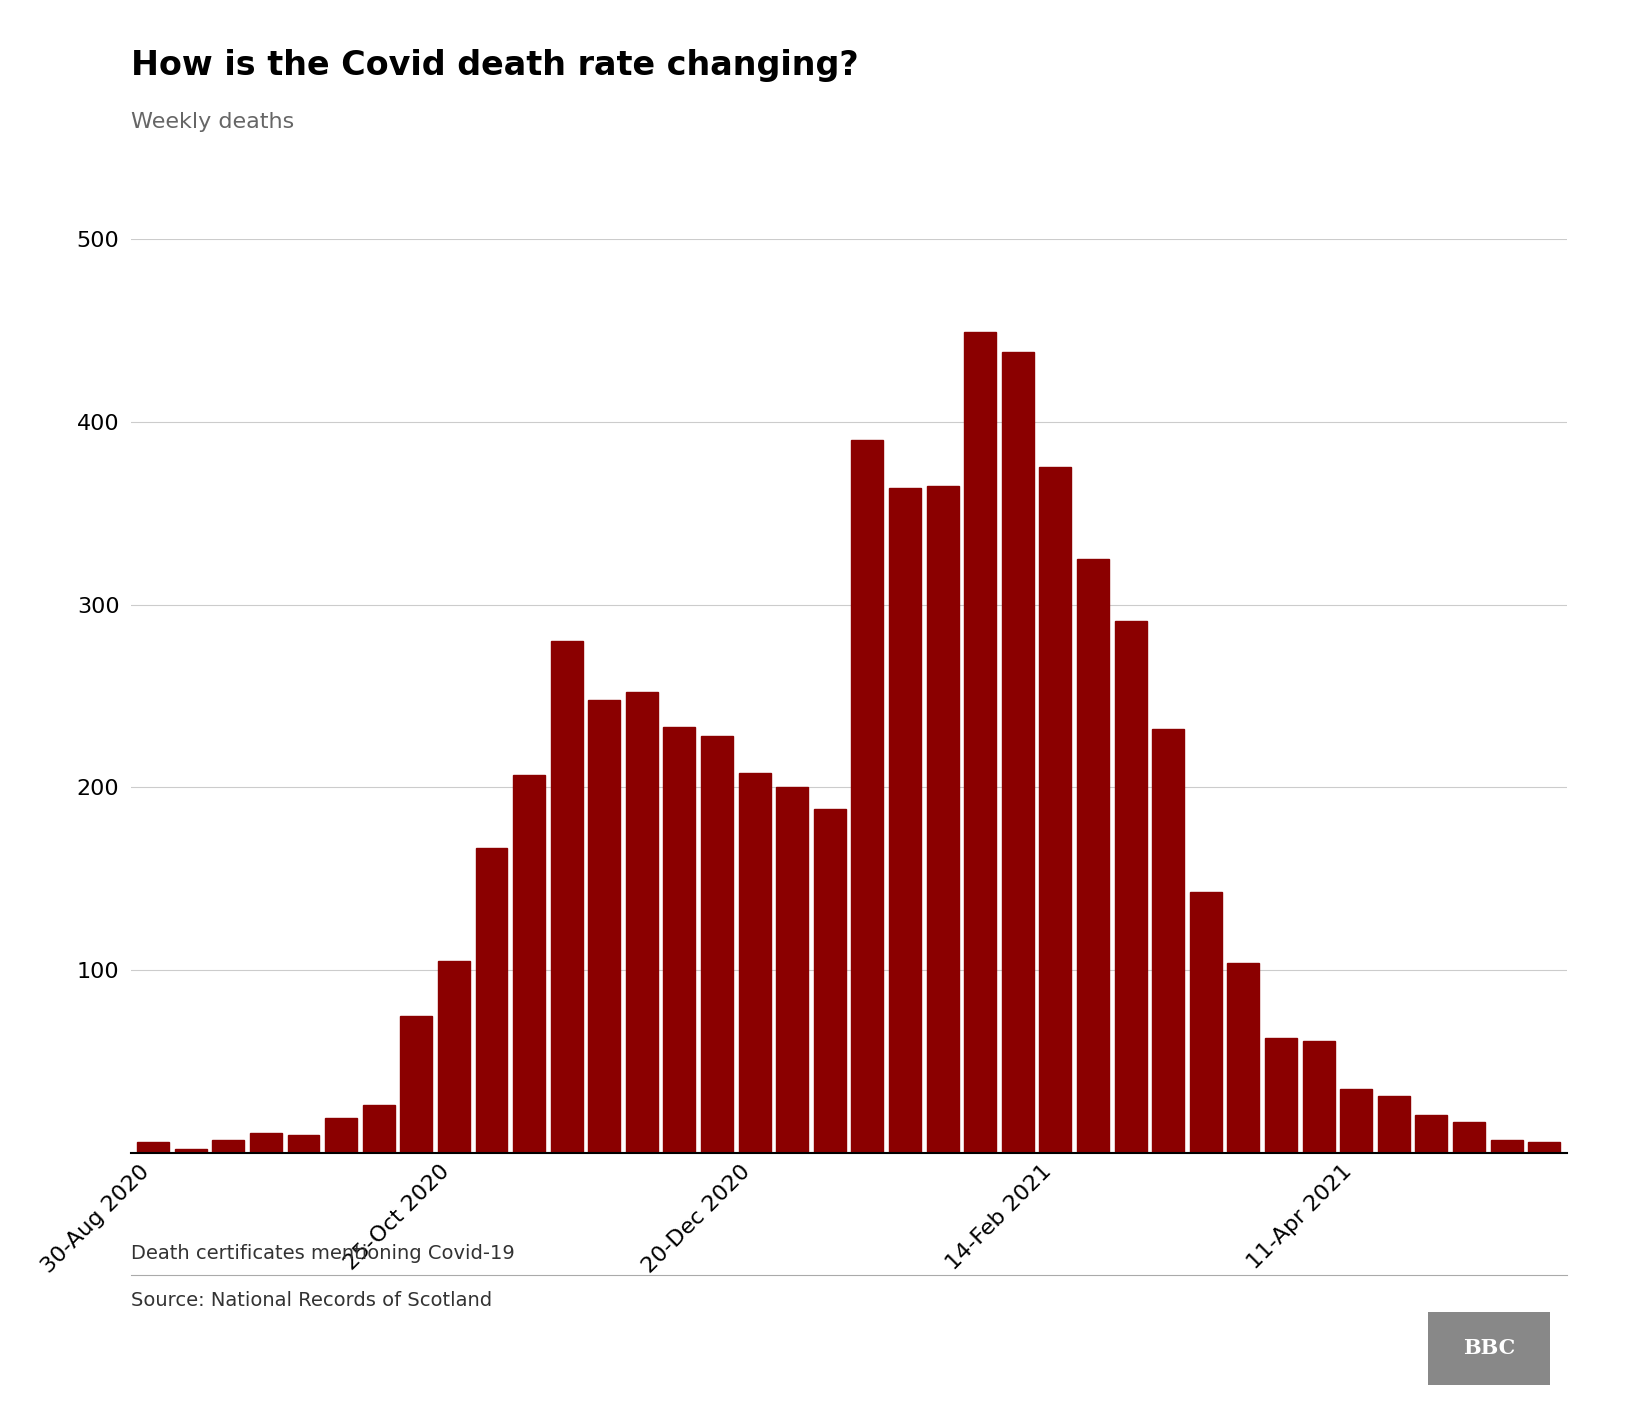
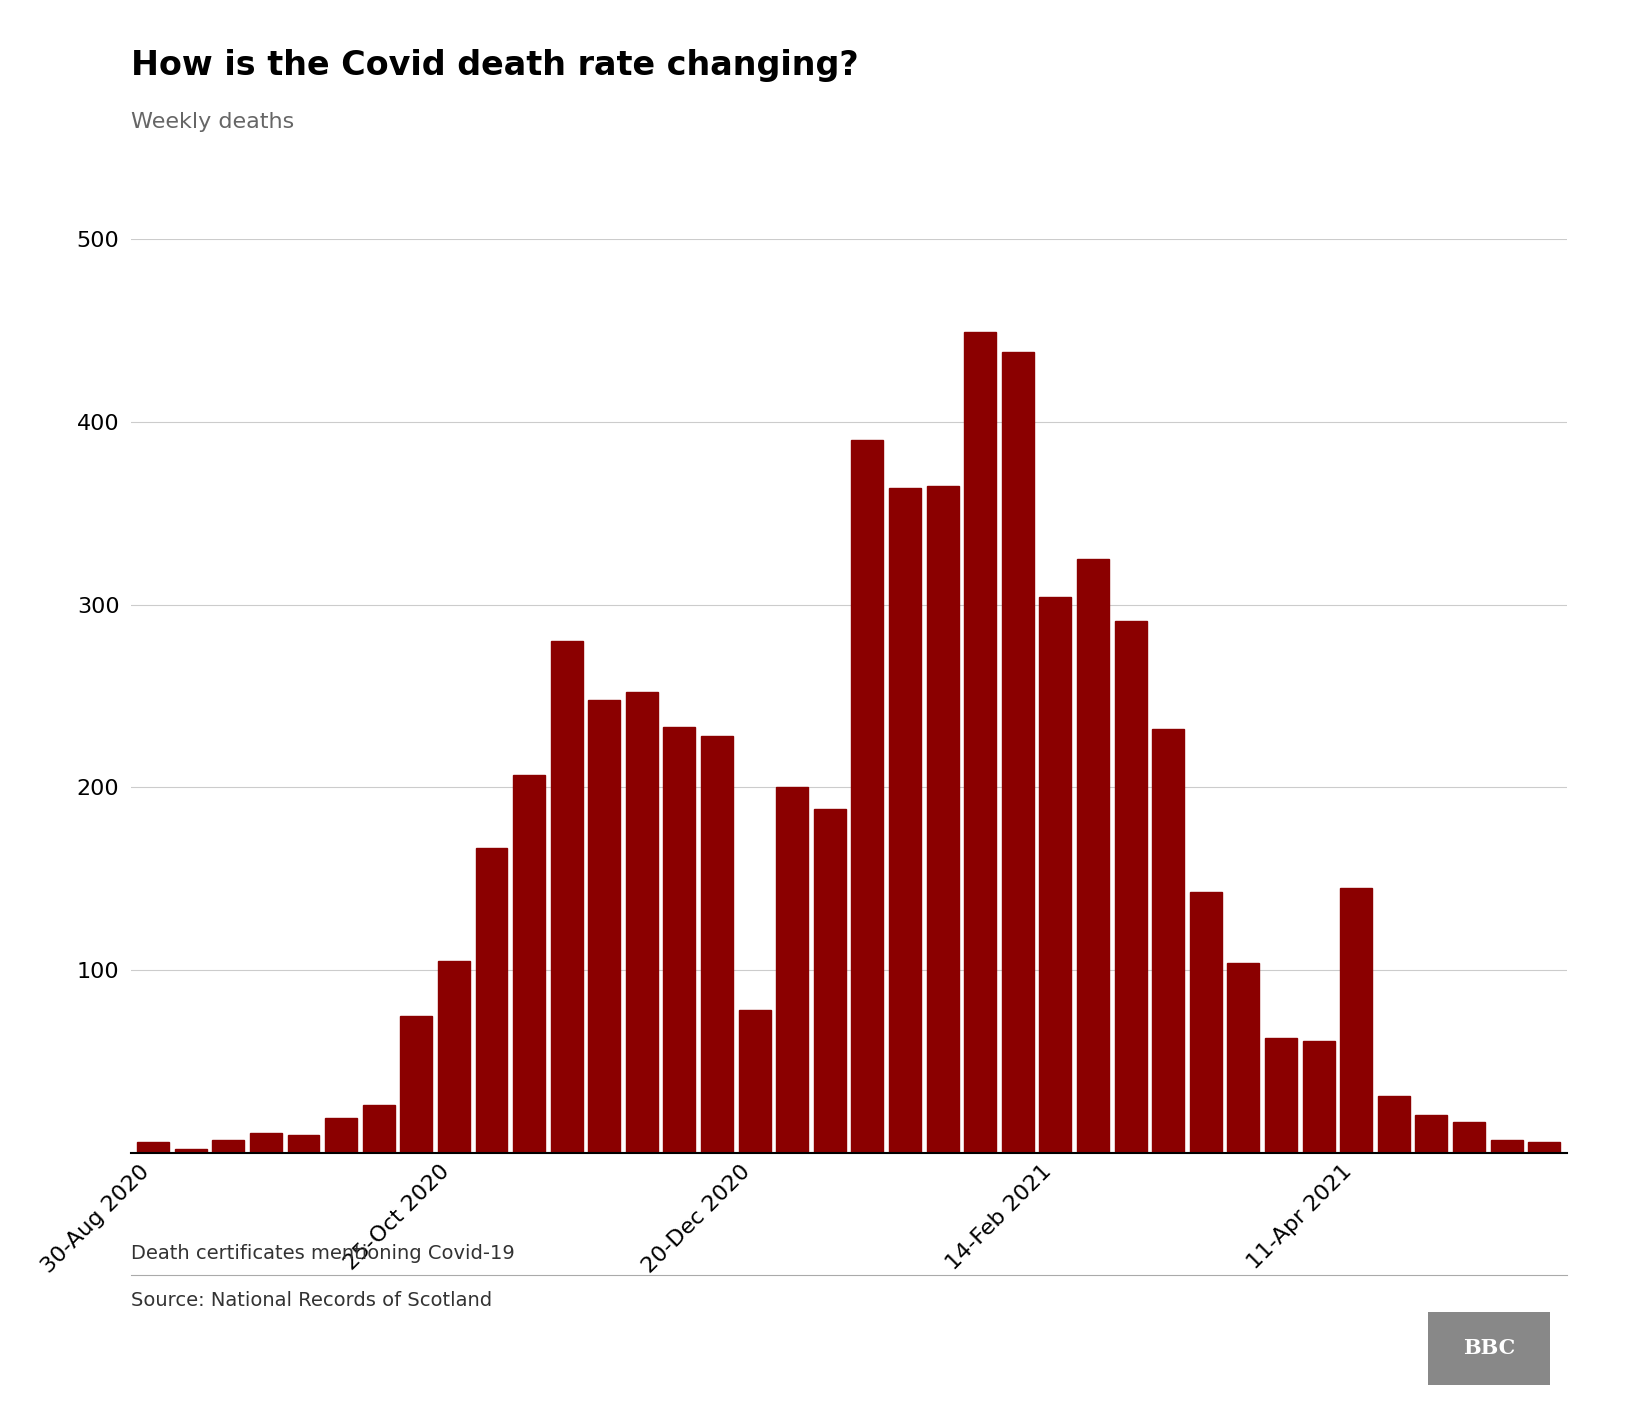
20-Dec 2020: 208 -> 78
14-Feb 2021: 375 -> 304
11-Apr 2021: 35 -> 145
